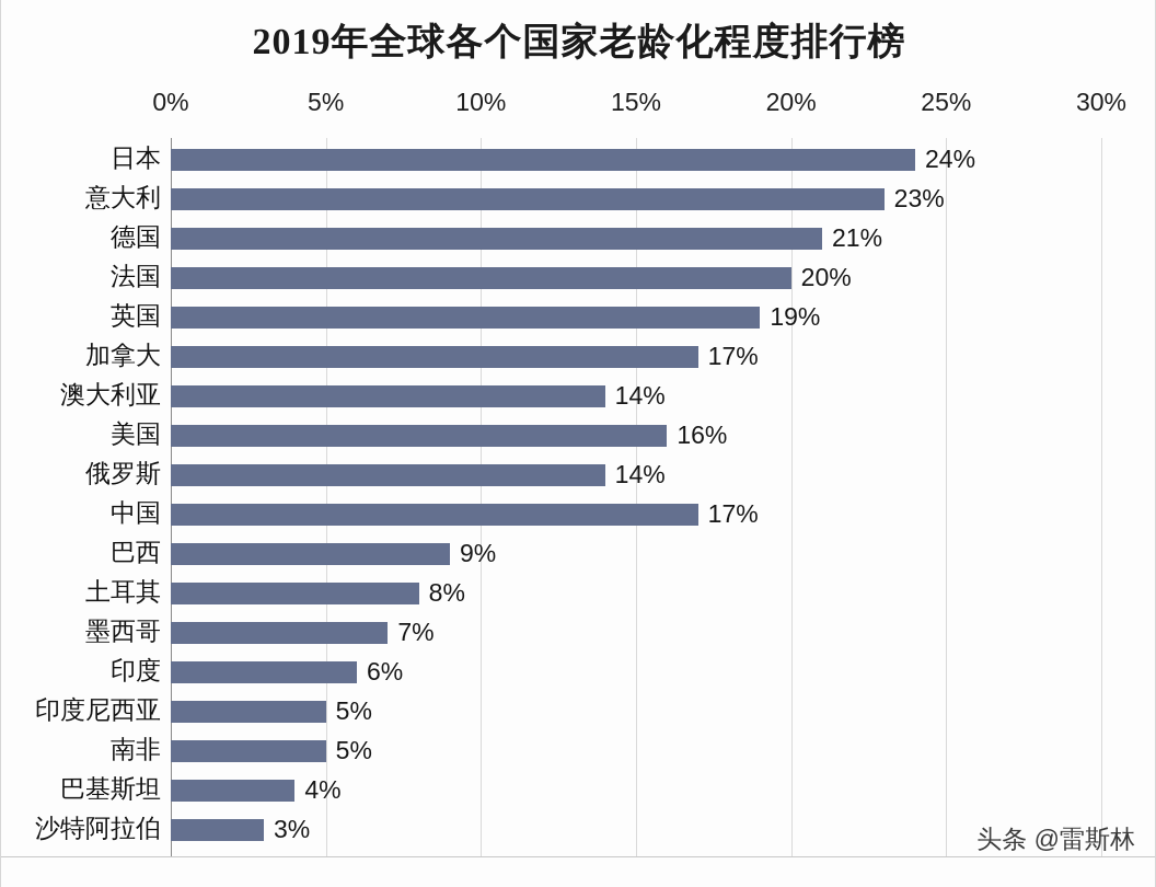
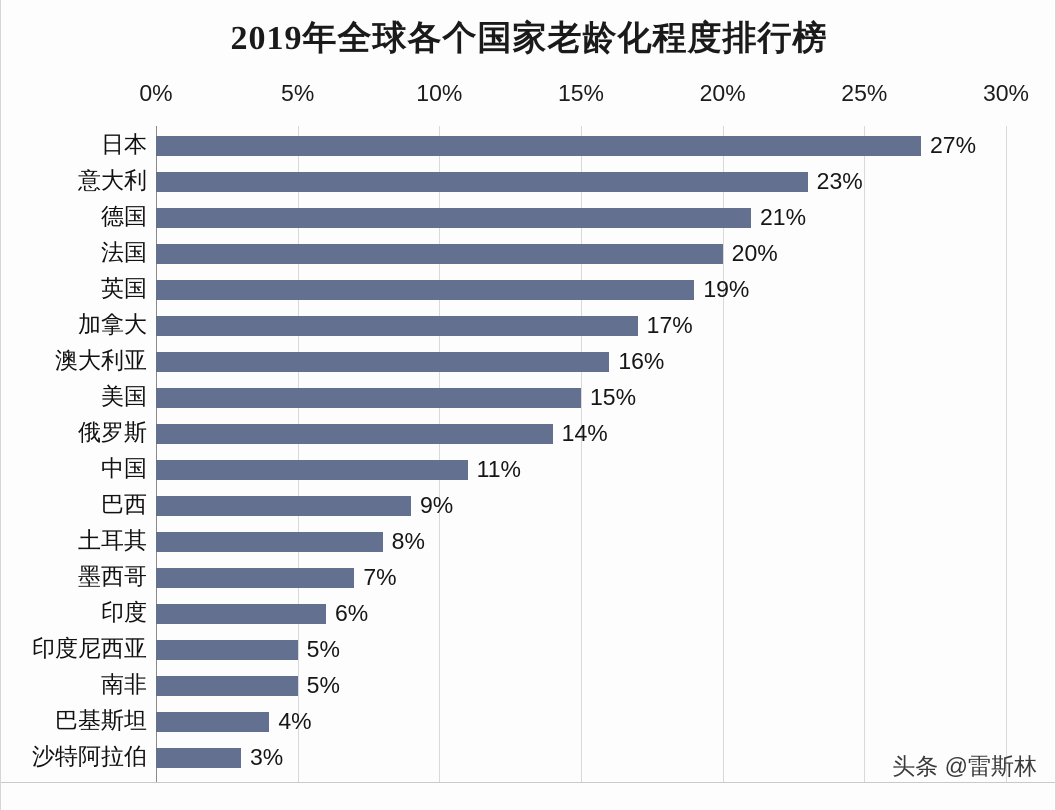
日本: 24% -> 27%
澳大利亚: 14% -> 16%
美国: 16% -> 15%
中国: 17% -> 11%
